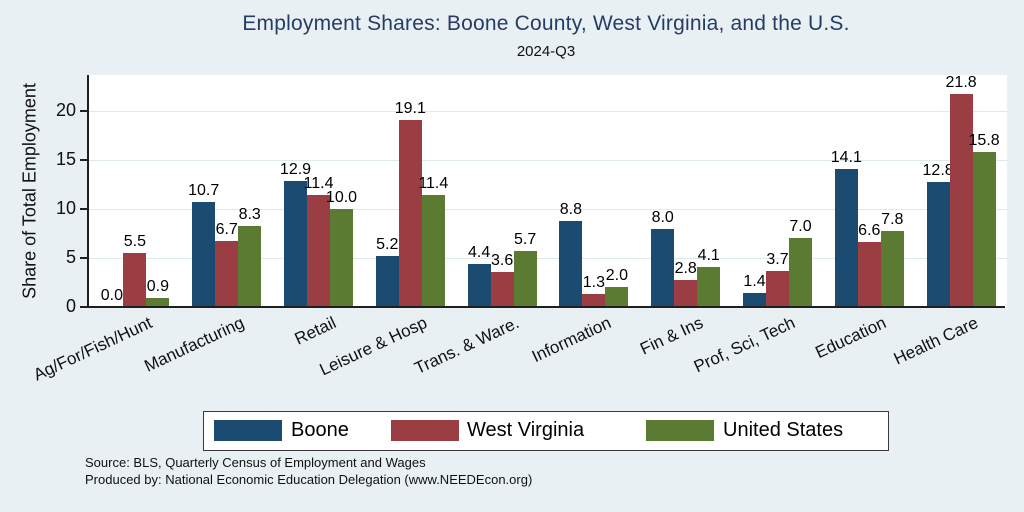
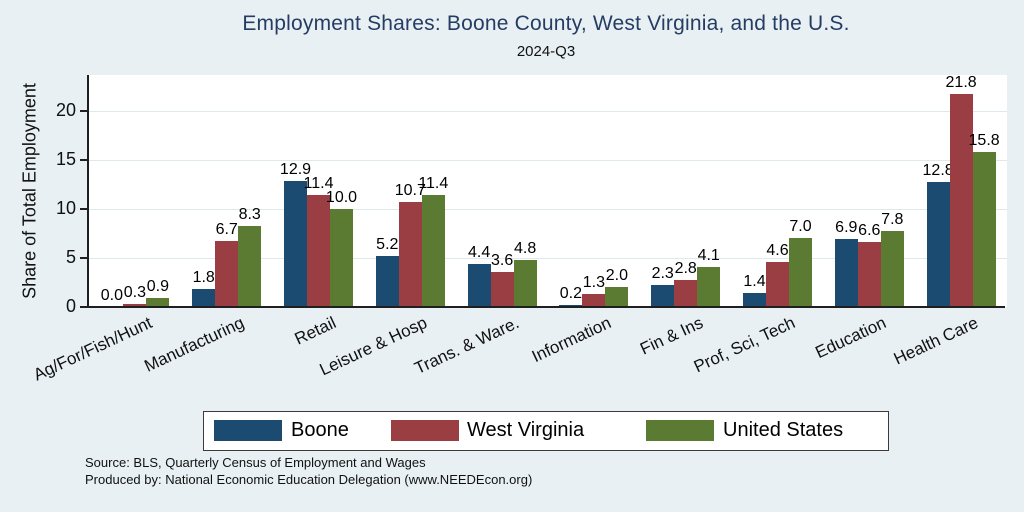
West Virginia/Ag/For/Fish/Hunt: 5.5 -> 0.3
Boone/Manufacturing: 10.7 -> 1.8
West Virginia/Leisure & Hosp: 19.1 -> 10.7
United States/Trans. & Ware.: 5.7 -> 4.8
Boone/Information: 8.8 -> 0.2
Boone/Fin & Ins: 8.0 -> 2.3
West Virginia/Prof, Sci, Tech: 3.7 -> 4.6
Boone/Education: 14.1 -> 6.9
